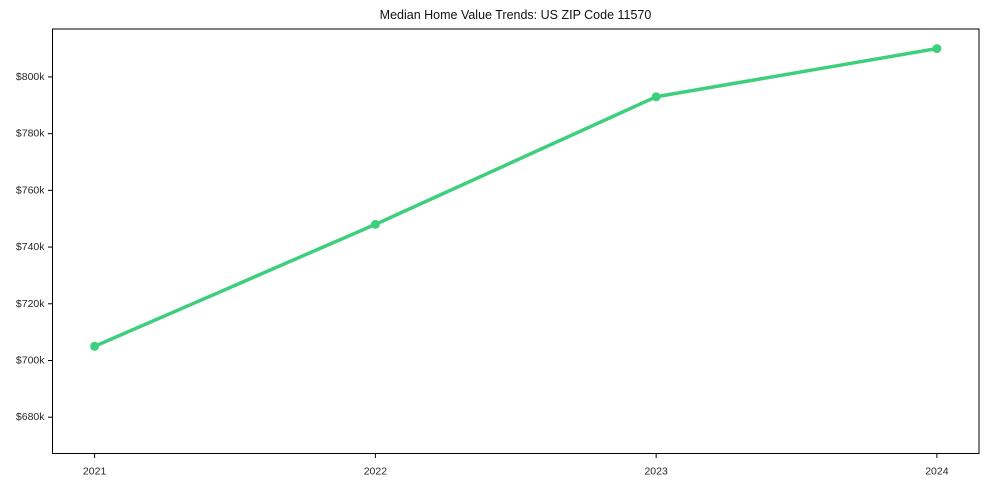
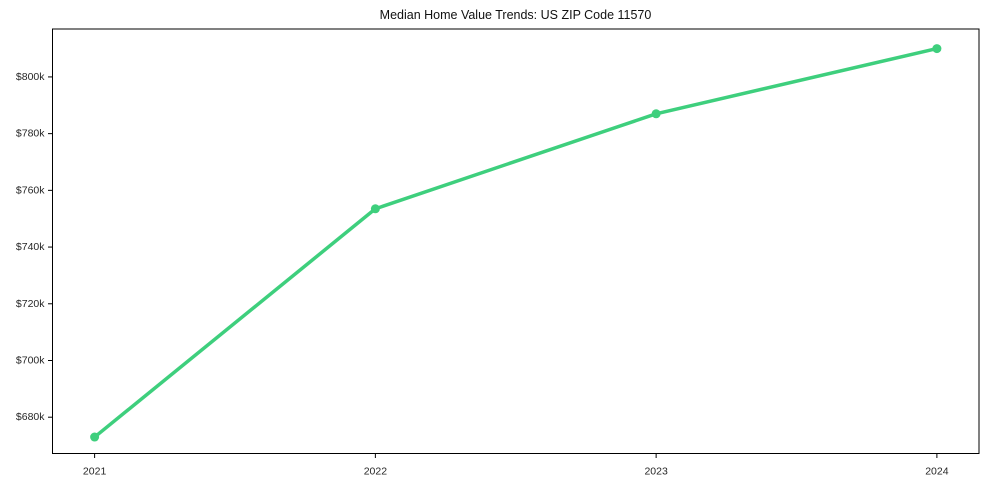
2021: $705k -> $673k
2022: $748k -> $754k
2023: $793k -> $787k
